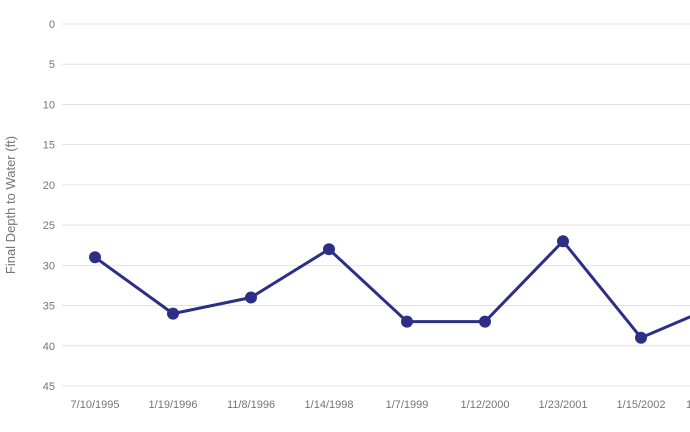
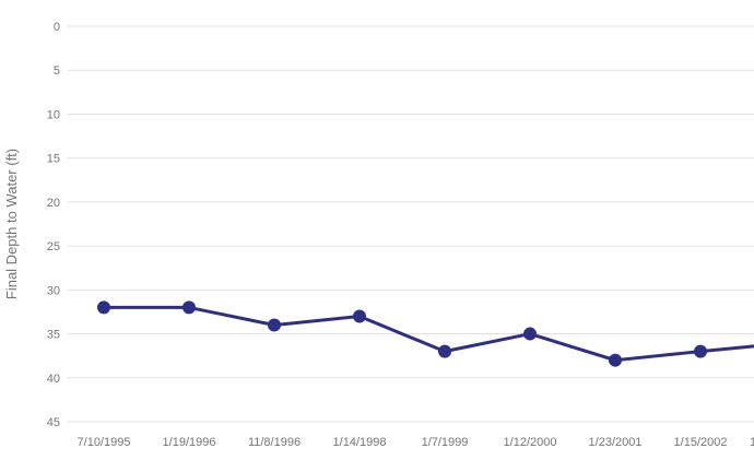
7/10/1995: 29 -> 32
1/19/1996: 36 -> 32
1/14/1998: 28 -> 33
1/12/2000: 37 -> 35
1/23/2001: 27 -> 38
1/15/2002: 39 -> 37
